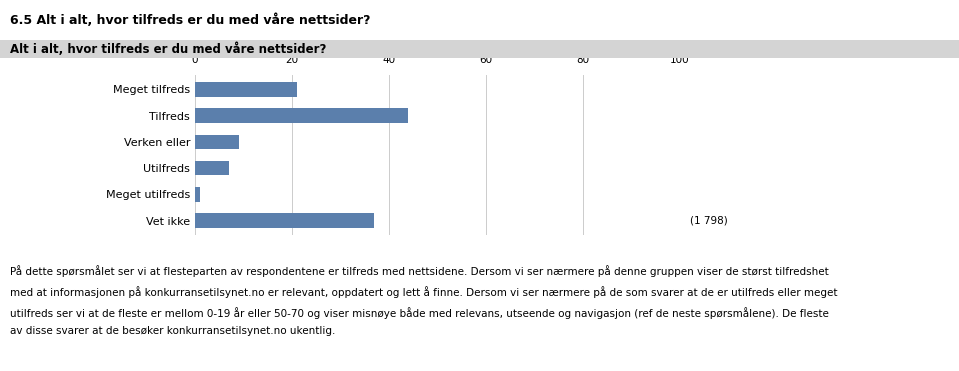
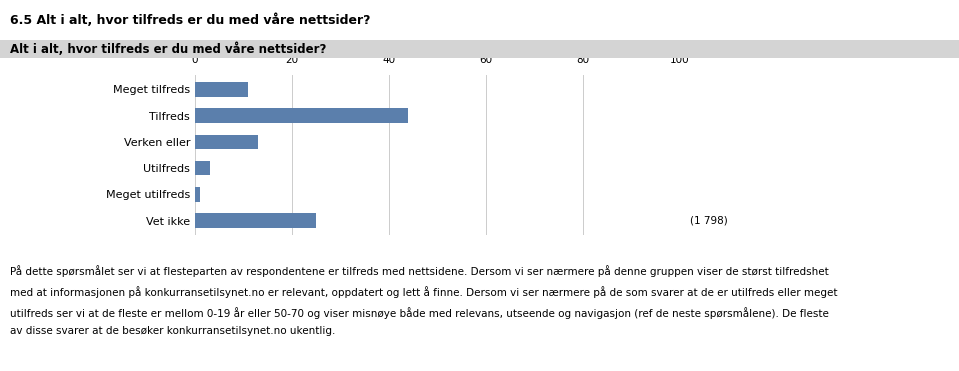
Meget tilfreds: 21 -> 11
Verken eller: 9 -> 13
Utilfreds: 7 -> 3
Vet ikke: 37 -> 25
